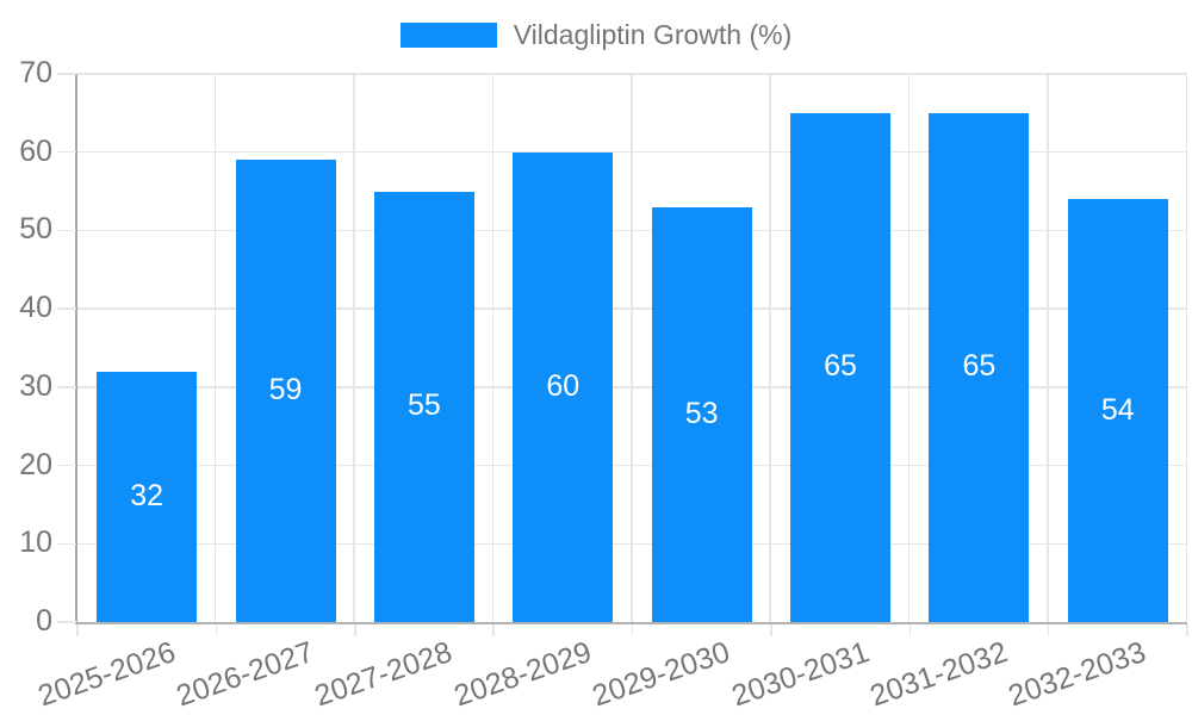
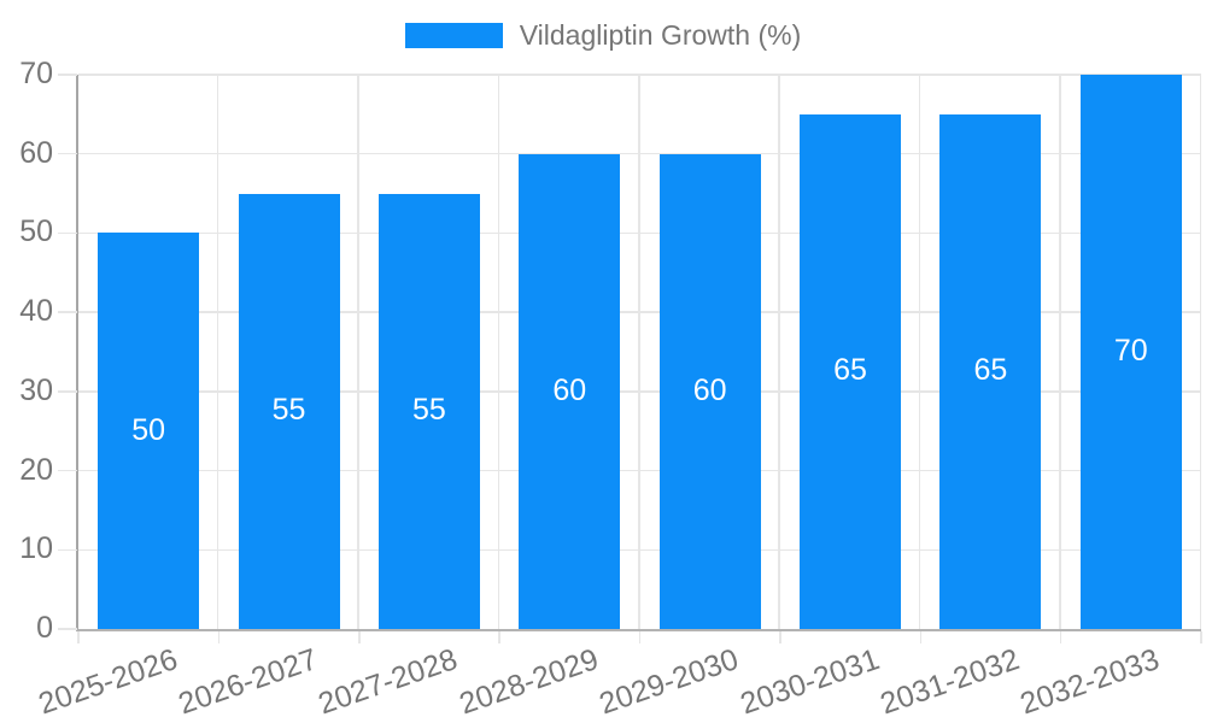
2025-2026: 32 -> 50
2026-2027: 59 -> 55
2029-2030: 53 -> 60
2032-2033: 54 -> 70
